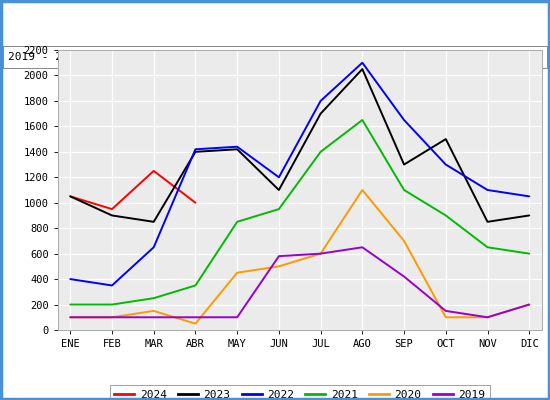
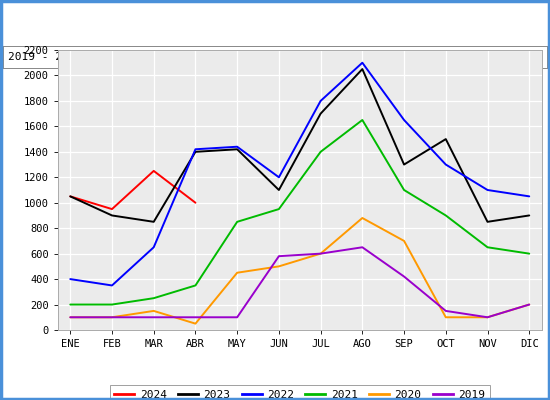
2020/AGO: 1100 -> 880
